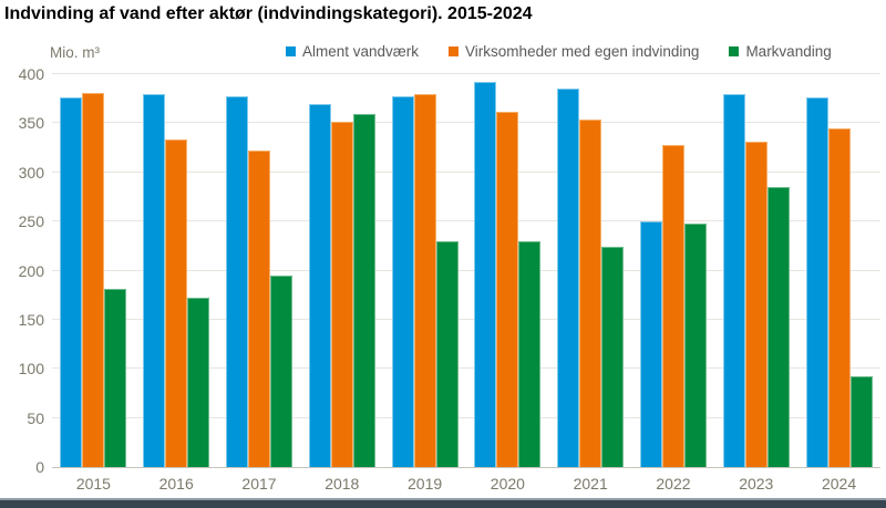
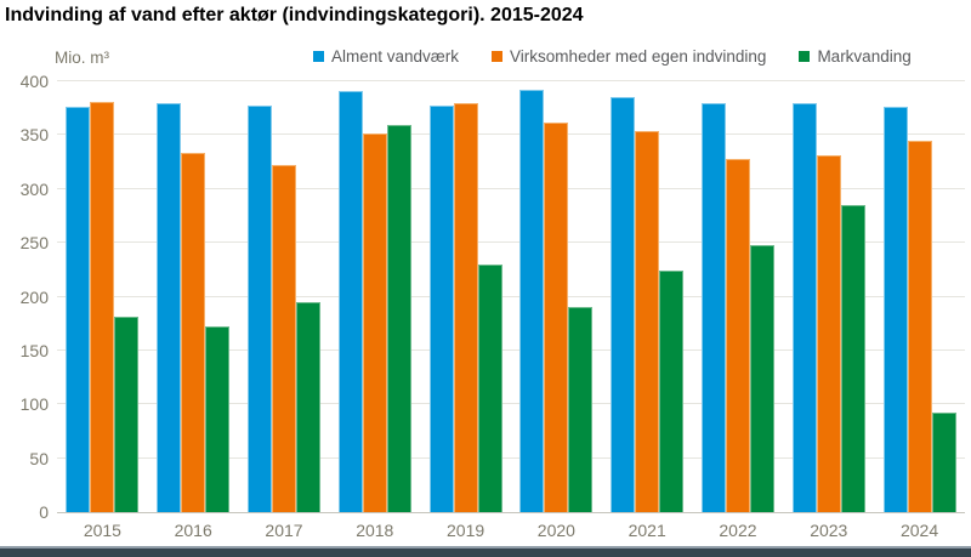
Alment vandværk/2018: 370 -> 390
Markvanding/2020: 230 -> 190
Alment vandværk/2022: 250 -> 380
